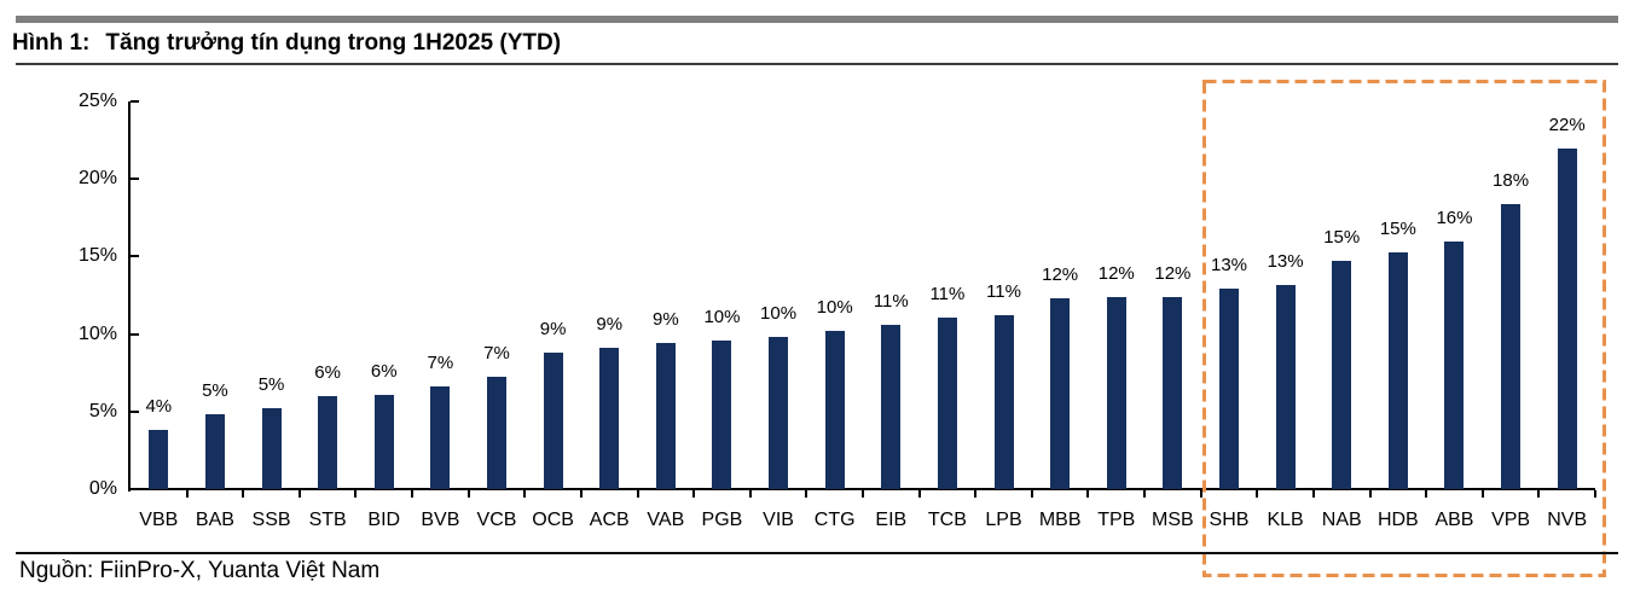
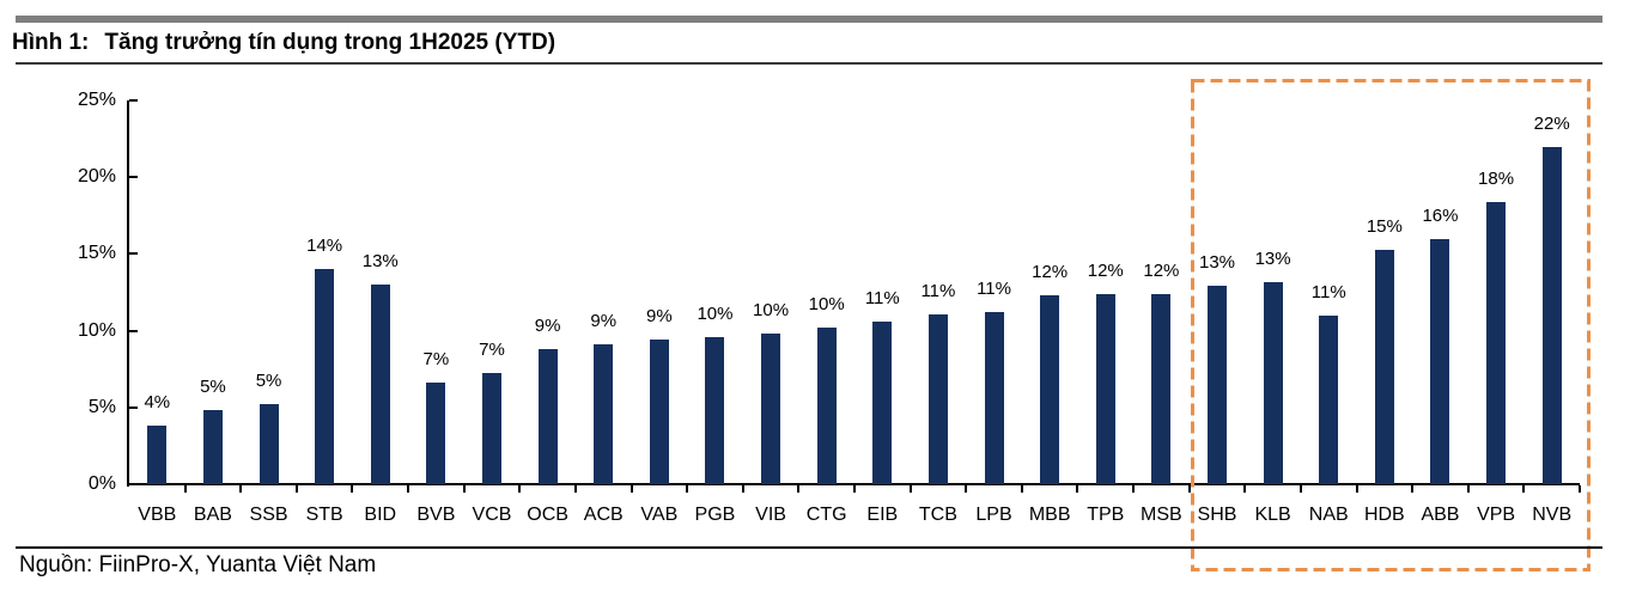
STB: 6% -> 14%
BID: 6% -> 13%
NAB: 15% -> 11%
